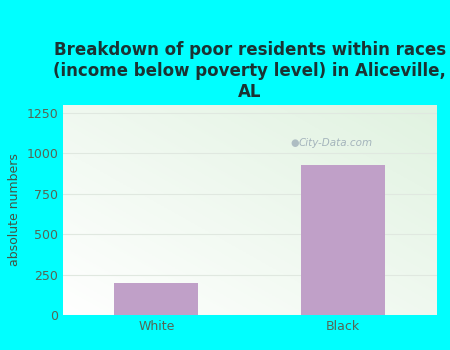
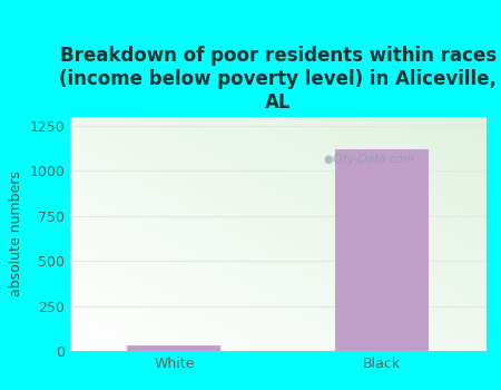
White: 200 -> 30
Black: 930 -> 1120
